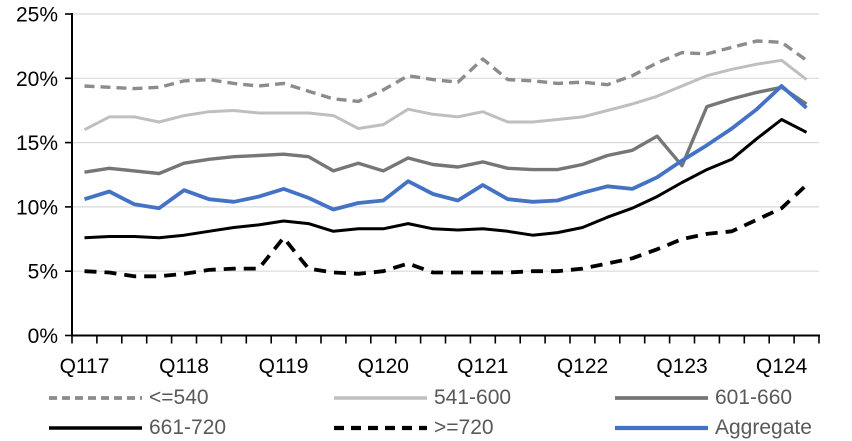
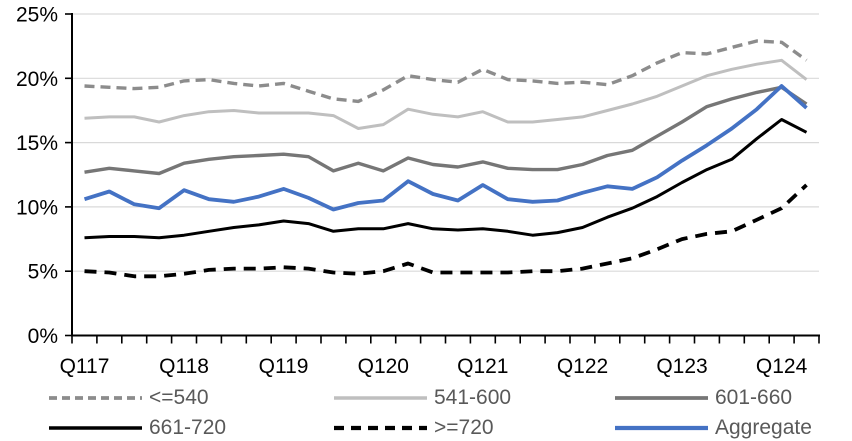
541-600/Q117: 16.0% -> 16.9%
>=720/Q119: 7.6% -> 5.3%
<=540/Q121: 21.5% -> 20.7%
601-660/Q123: 13.2% -> 16.6%
